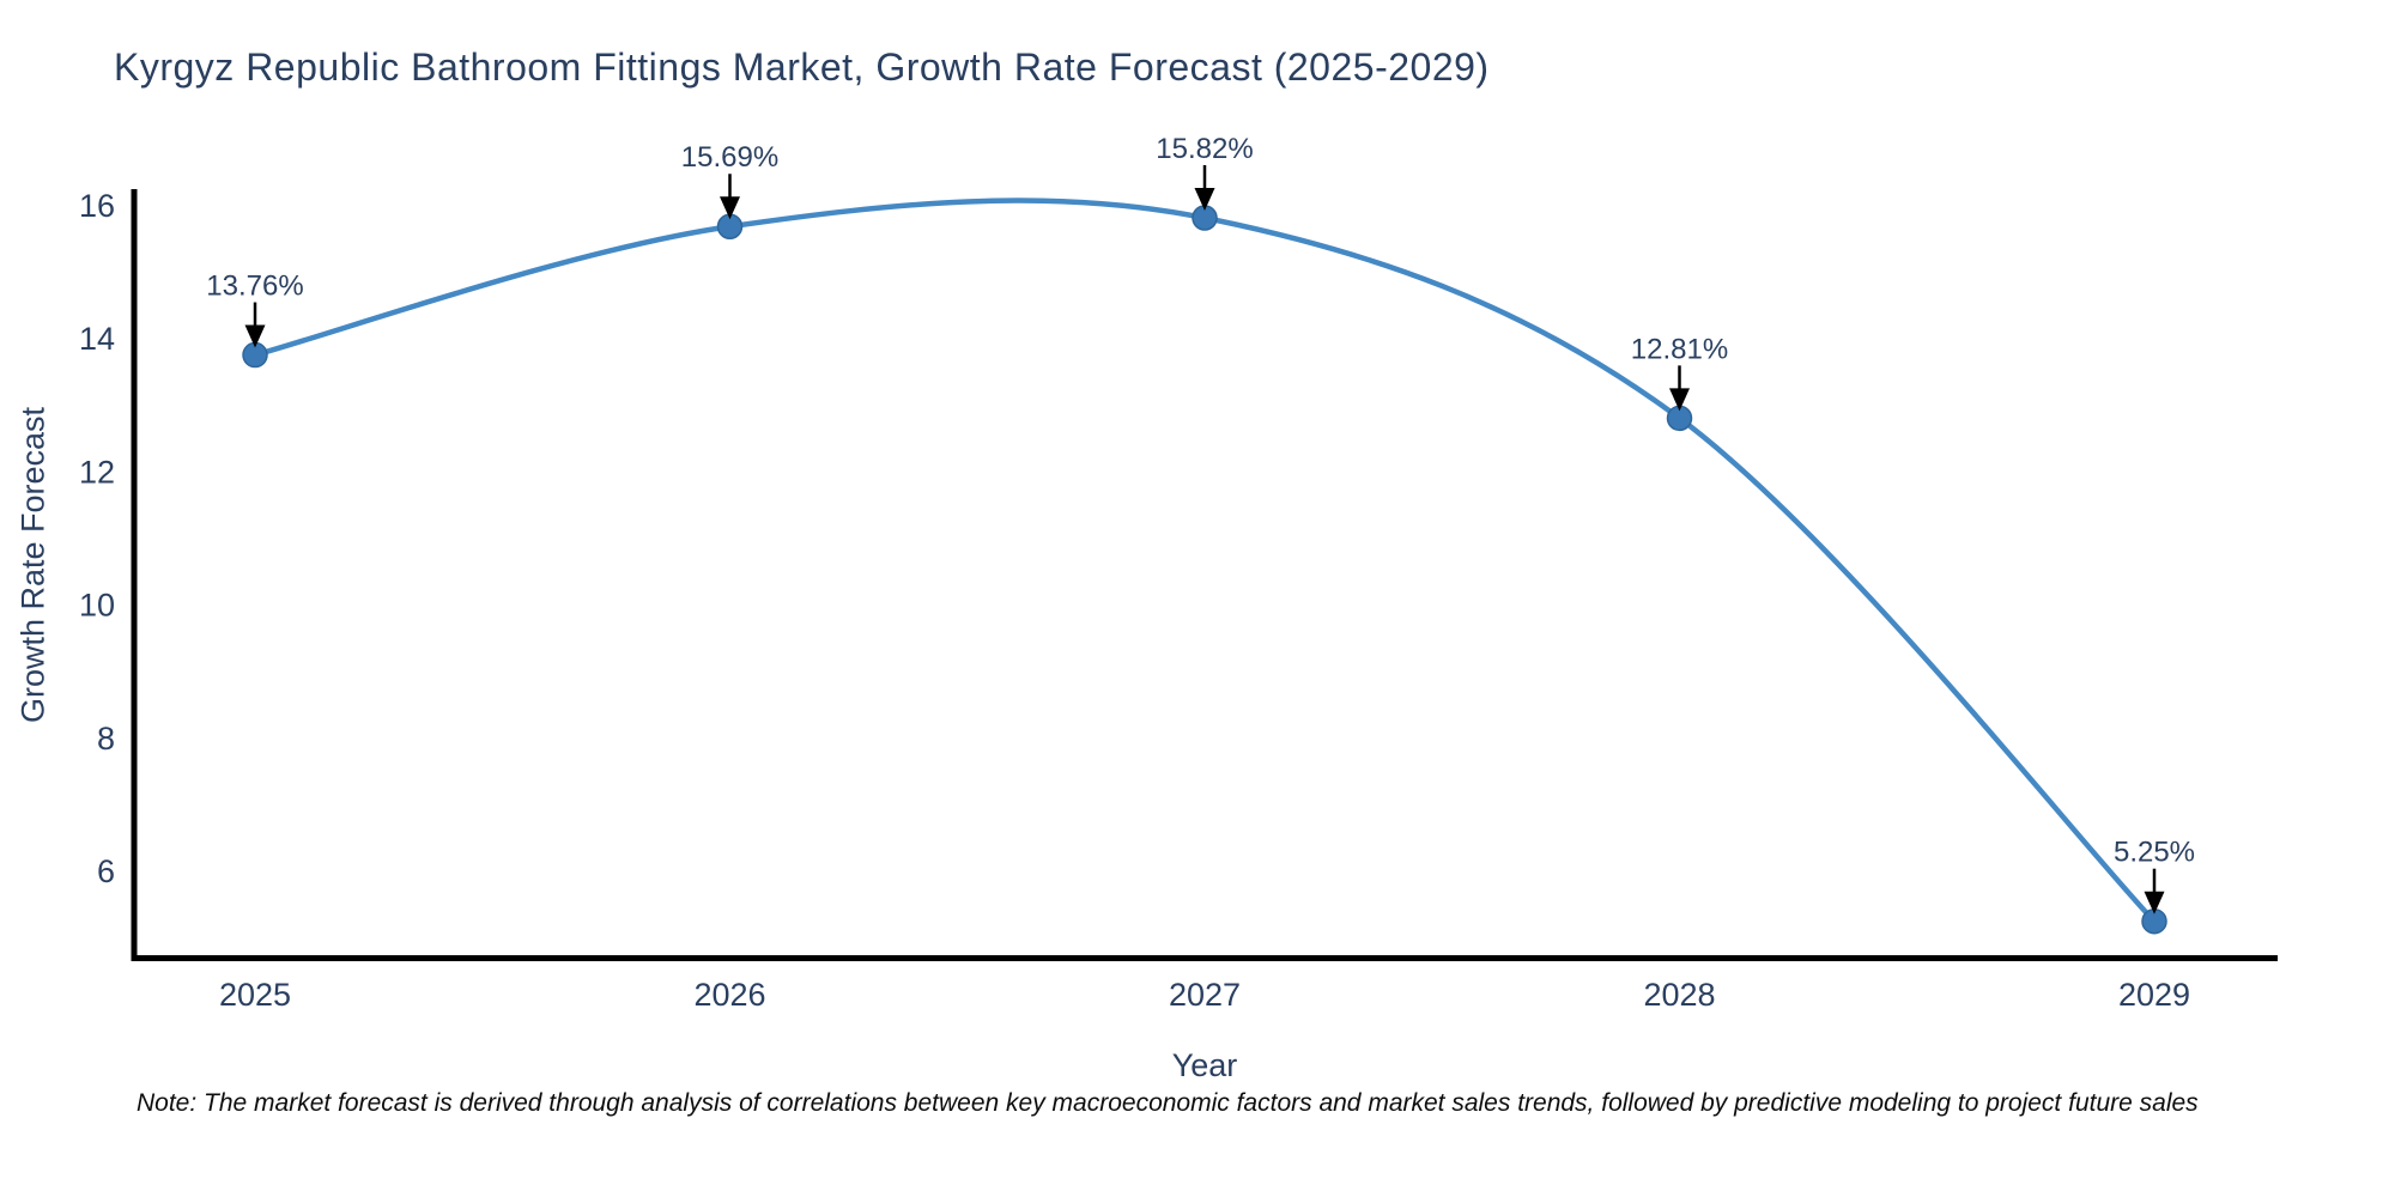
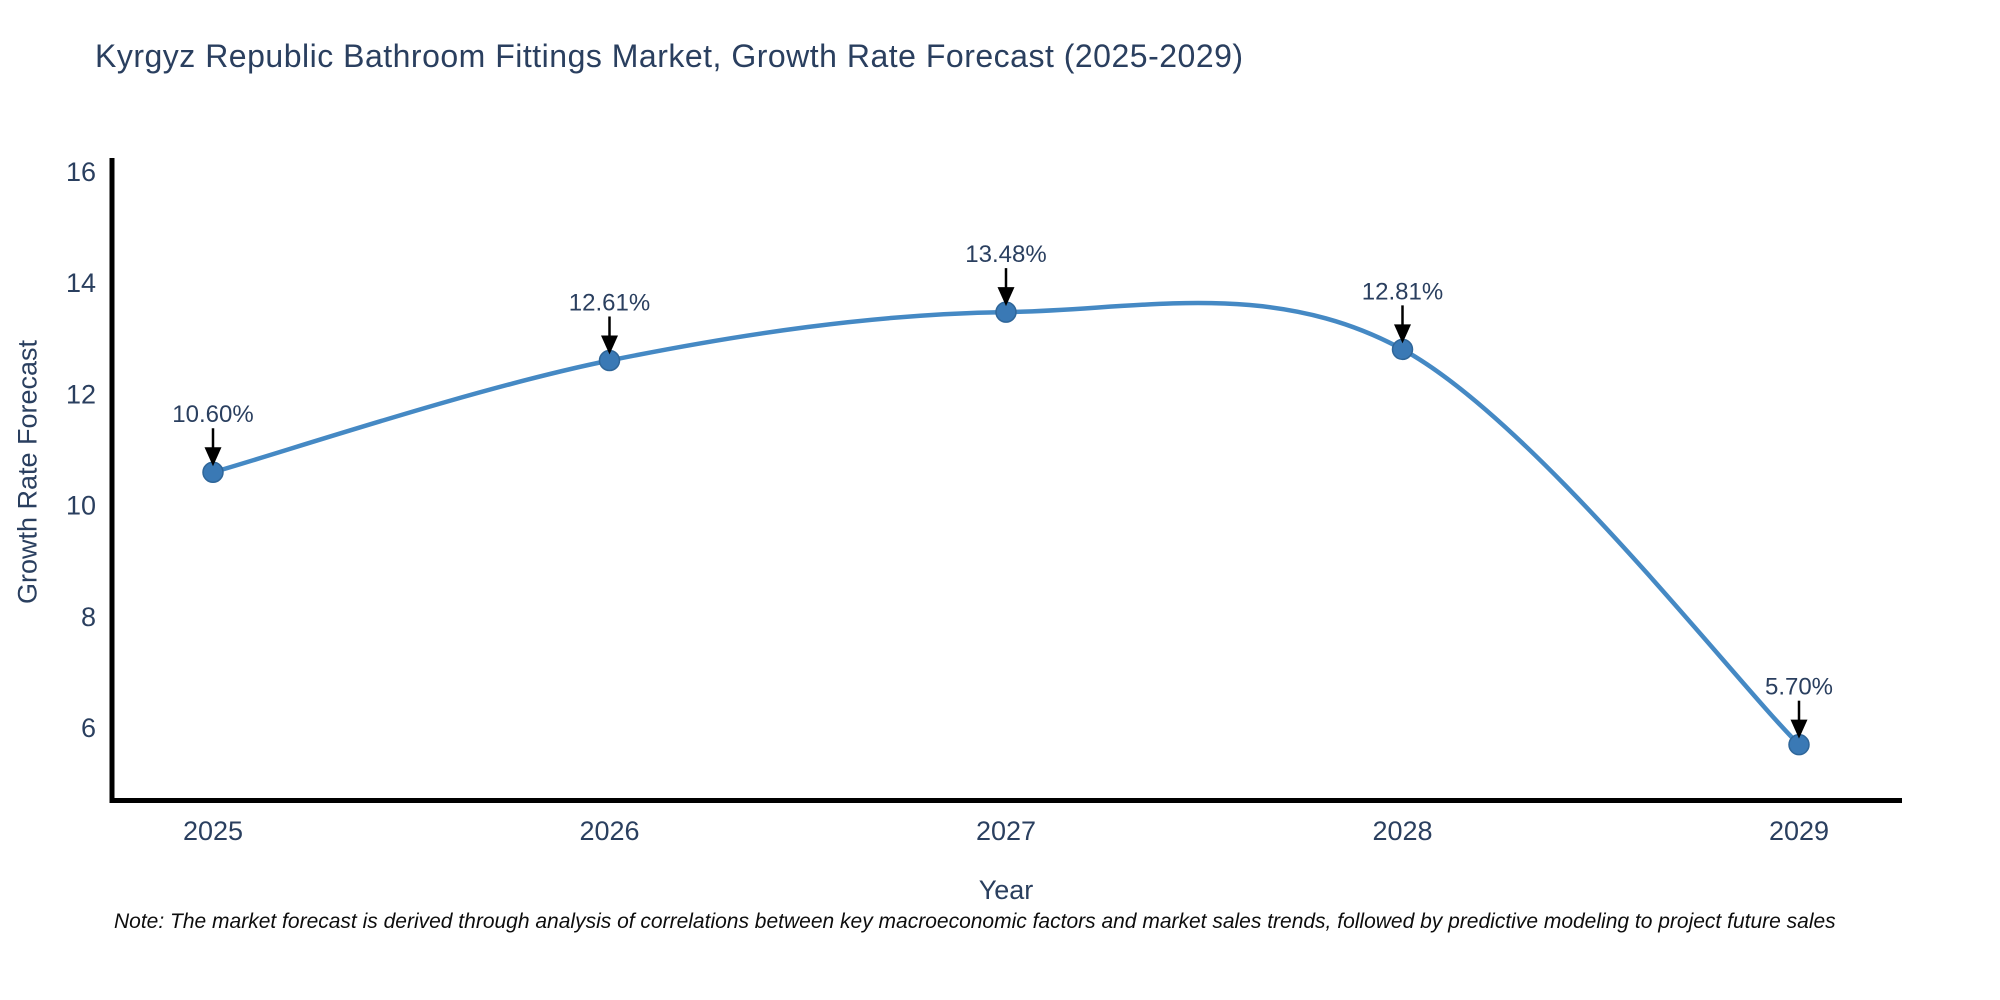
2025: 13.76% -> 10.60%
2026: 15.69% -> 12.61%
2027: 15.82% -> 13.48%
2029: 5.25% -> 5.70%
